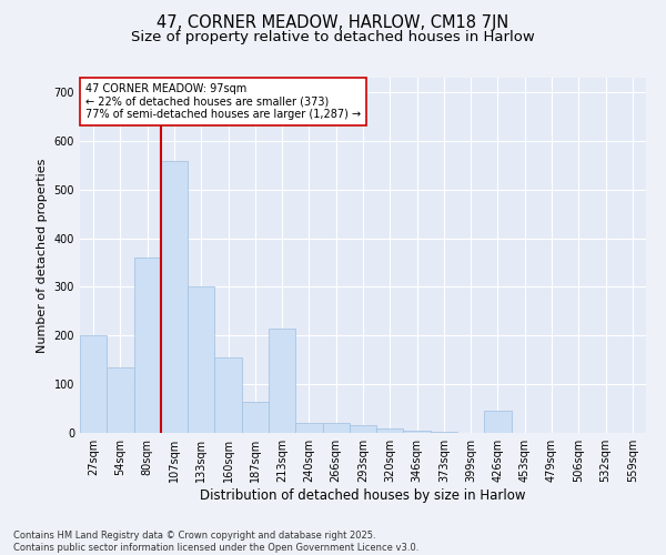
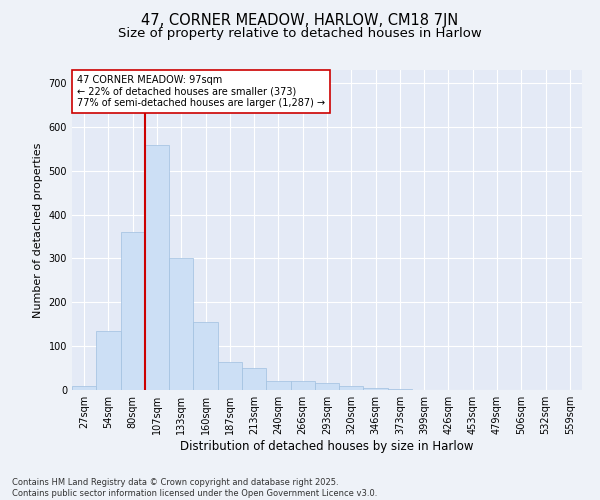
27sqm: 200 -> 10
213sqm: 215 -> 50
426sqm: 45 -> 1
